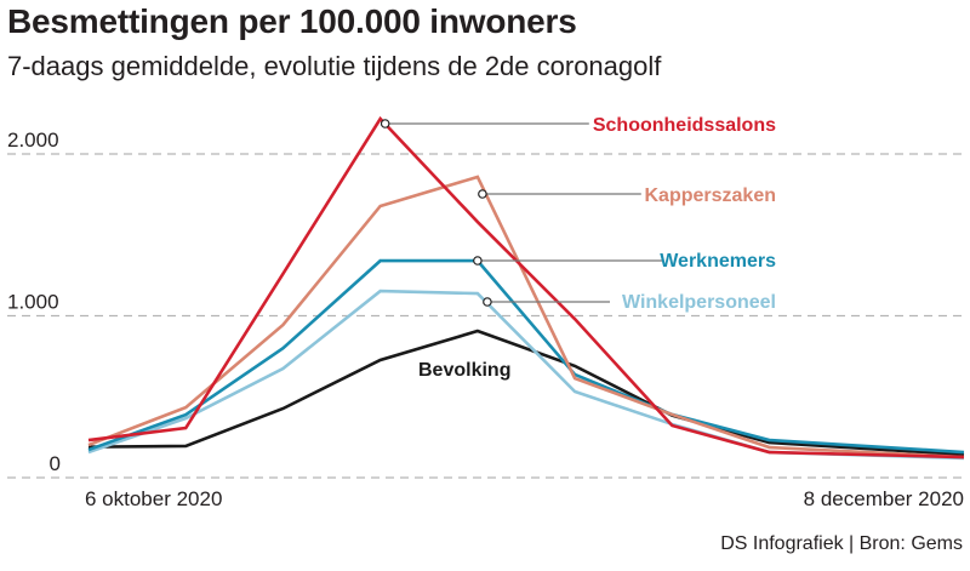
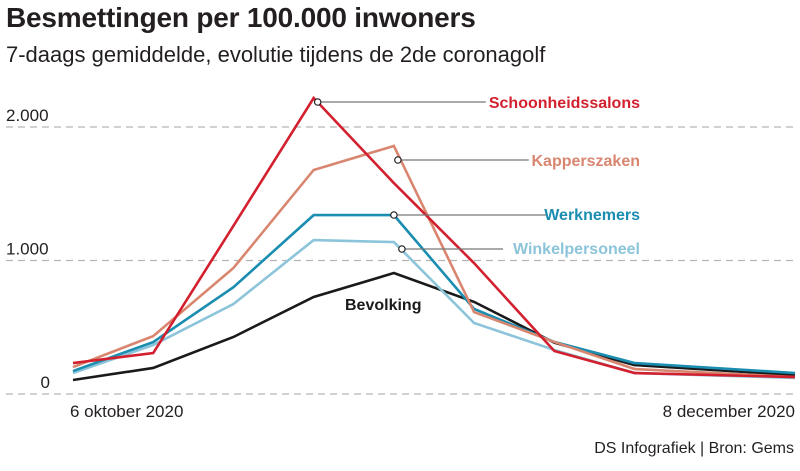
Bevolking/0: 190 -> 100
